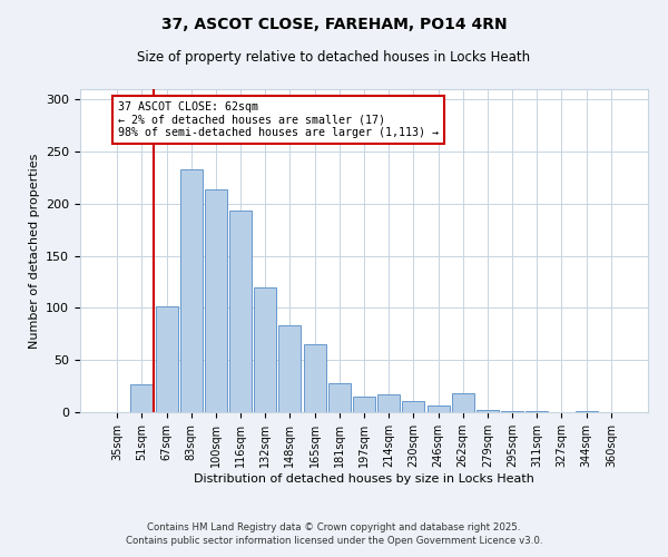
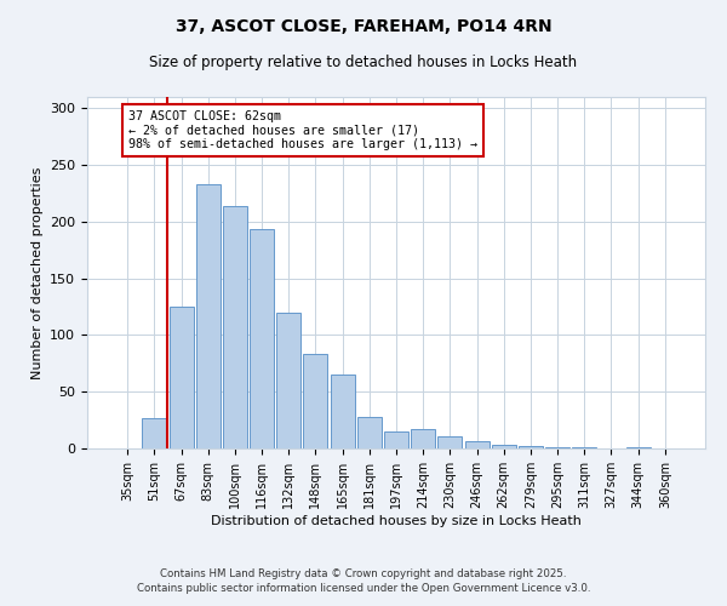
67sqm: 102 -> 125
262sqm: 18 -> 3
